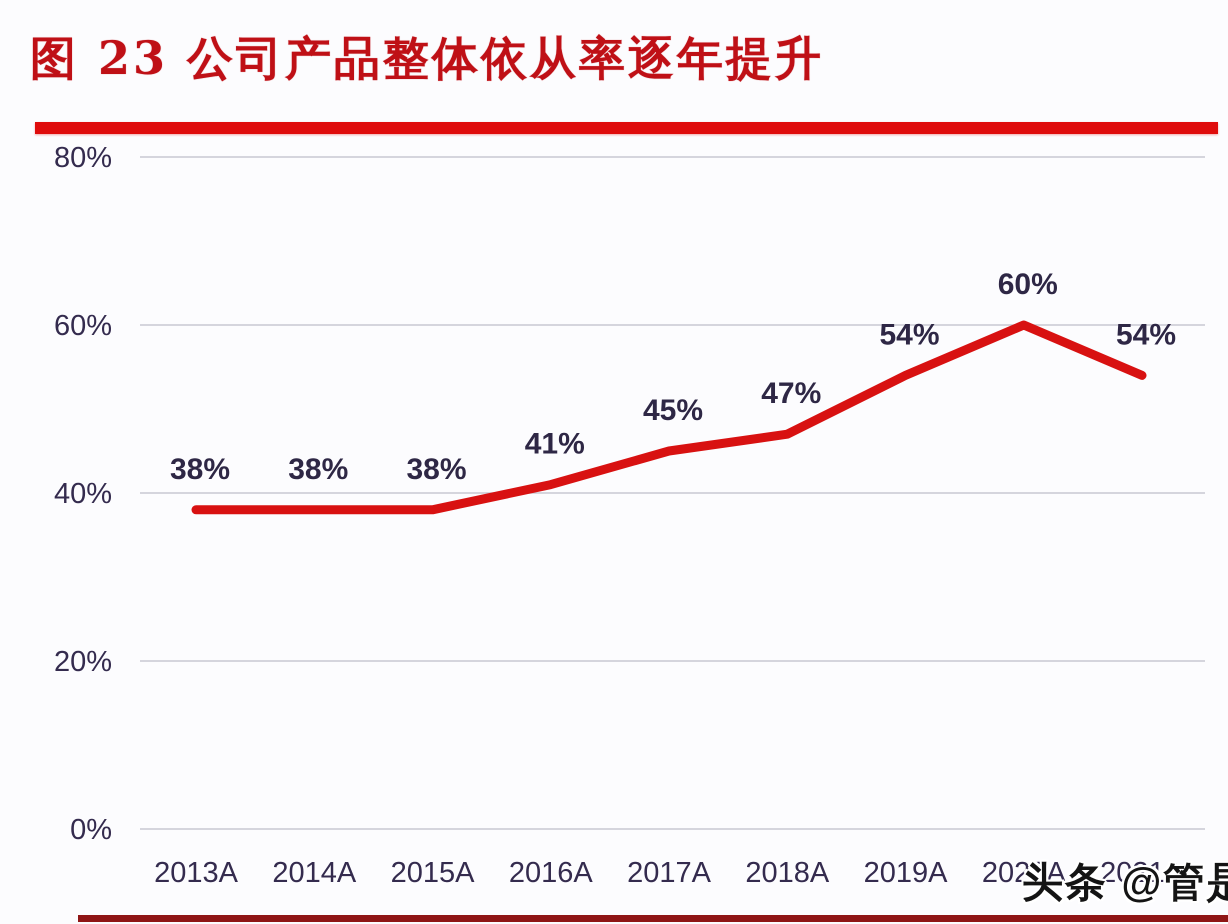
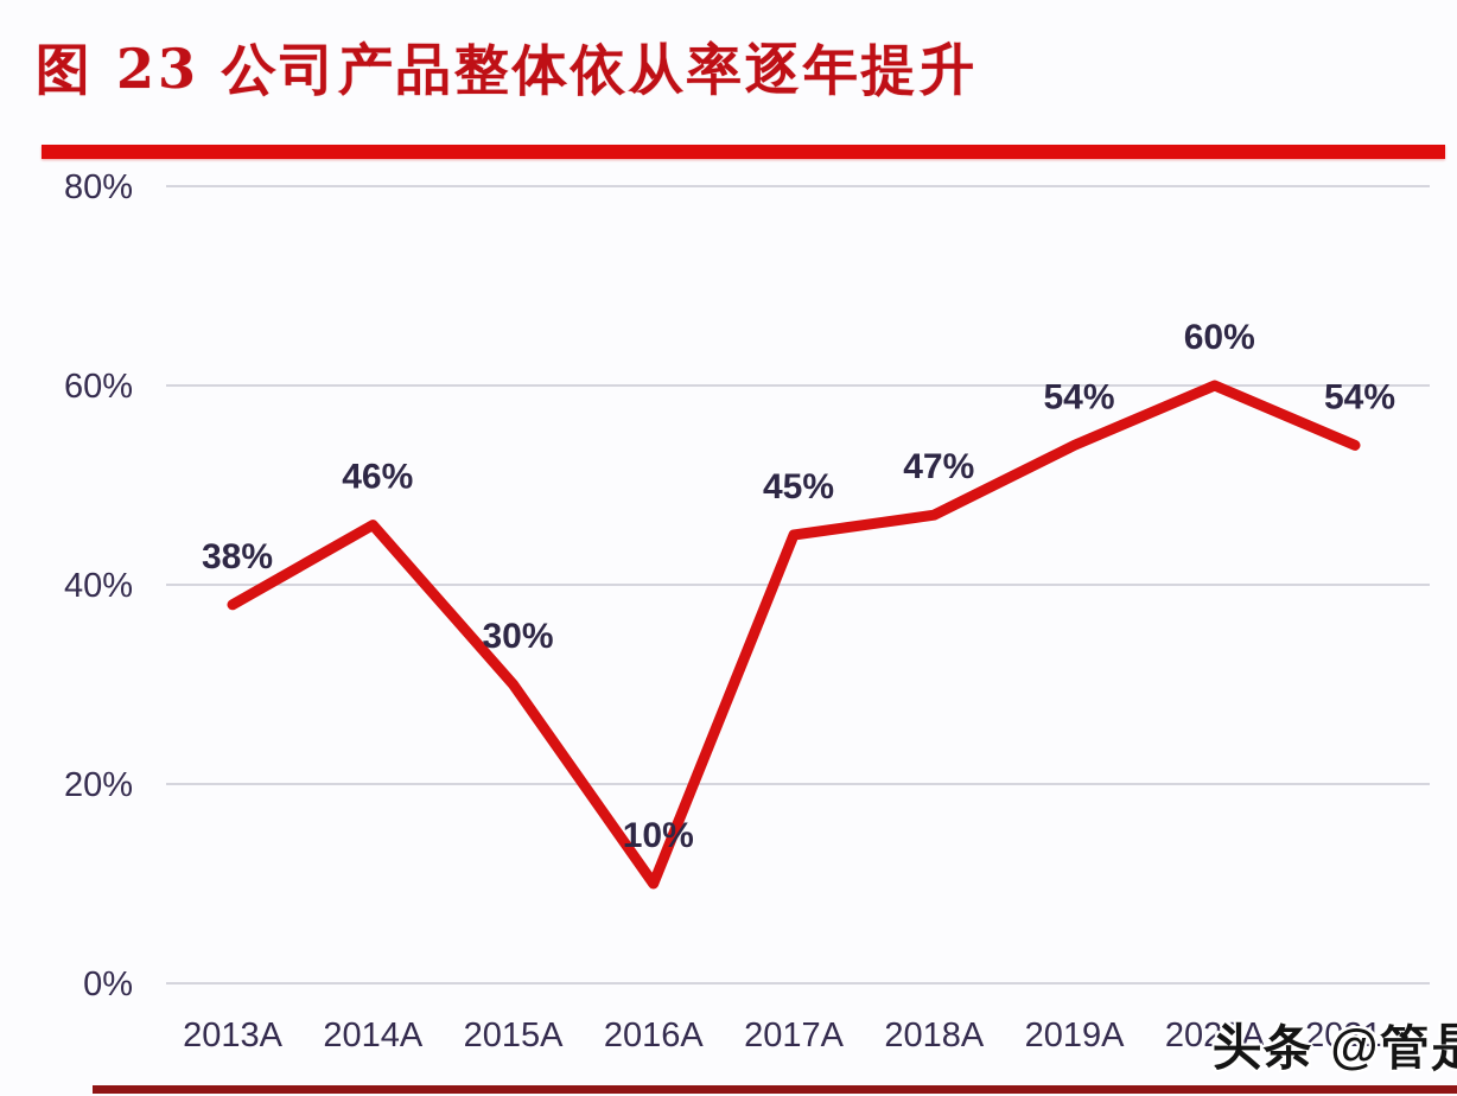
2014A: 38% -> 46%
2015A: 38% -> 30%
2016A: 41% -> 10%
